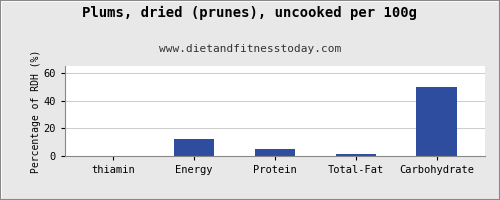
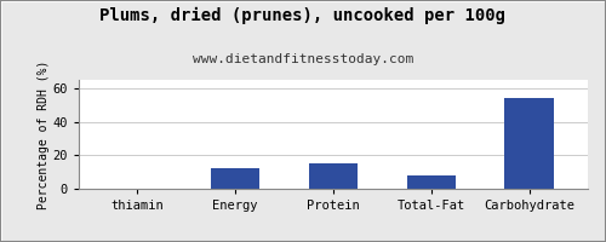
Protein: 5 -> 15
Total-Fat: 2 -> 8
Carbohydrate: 50 -> 54
